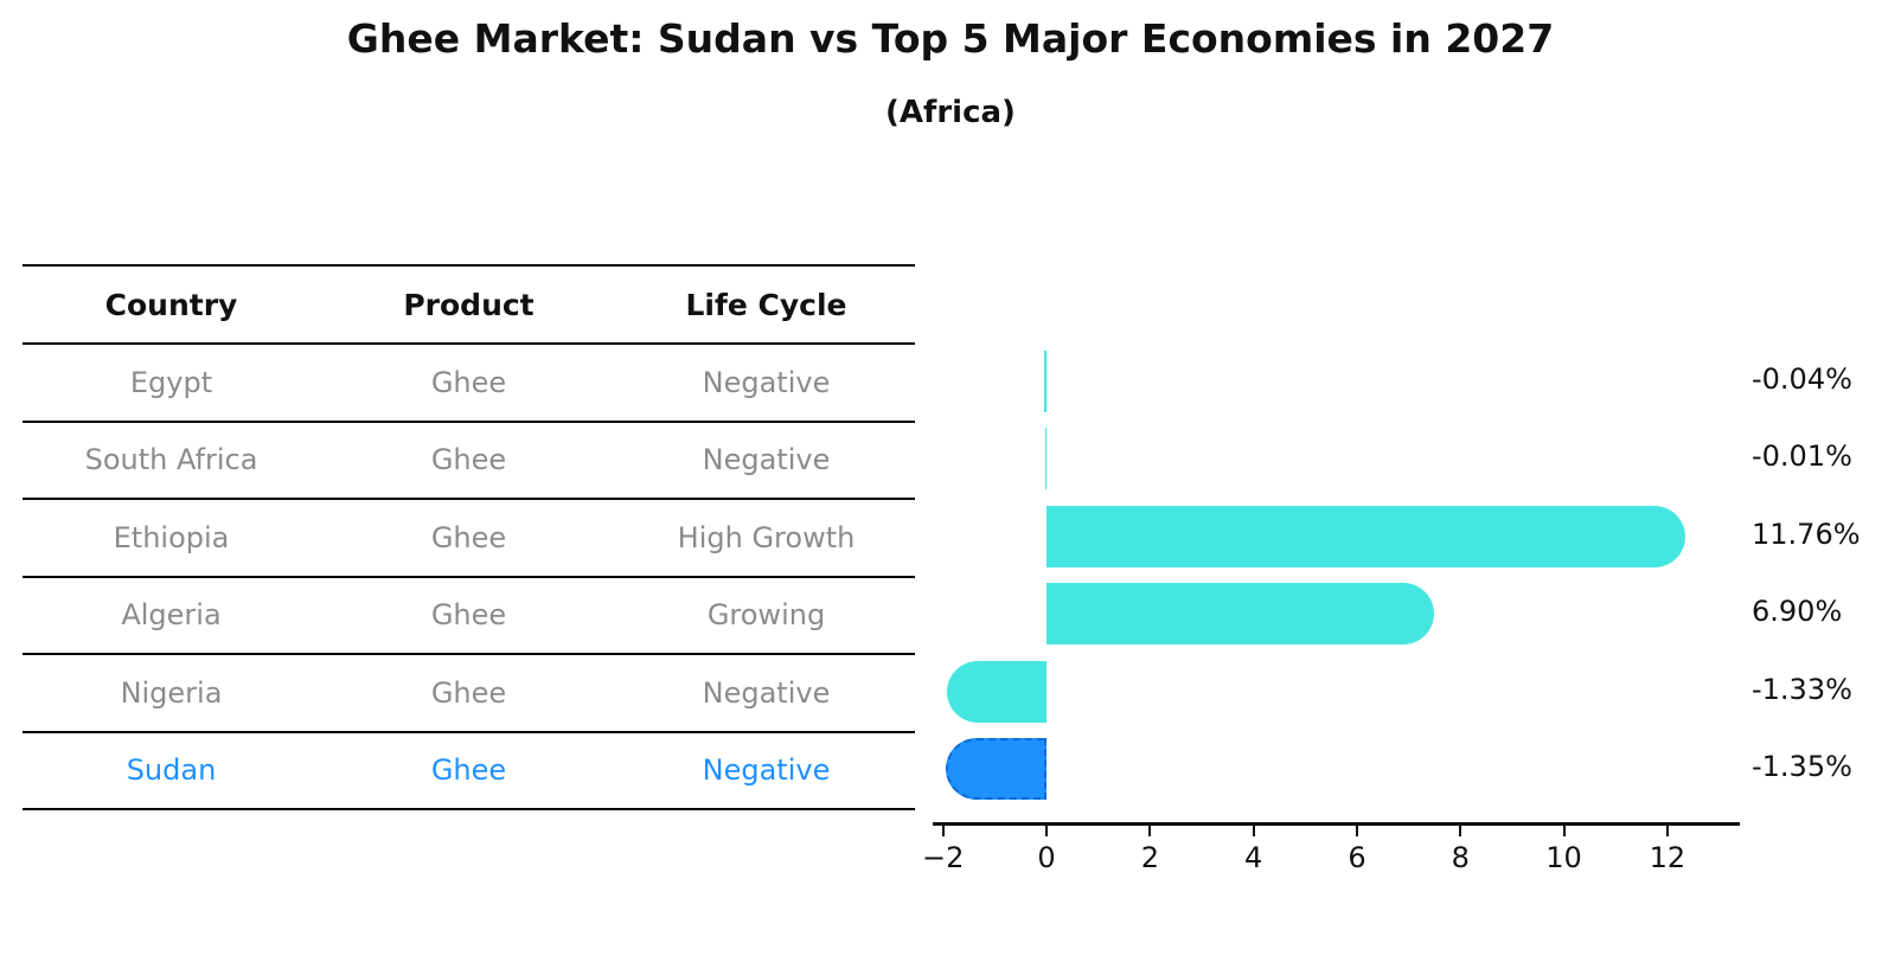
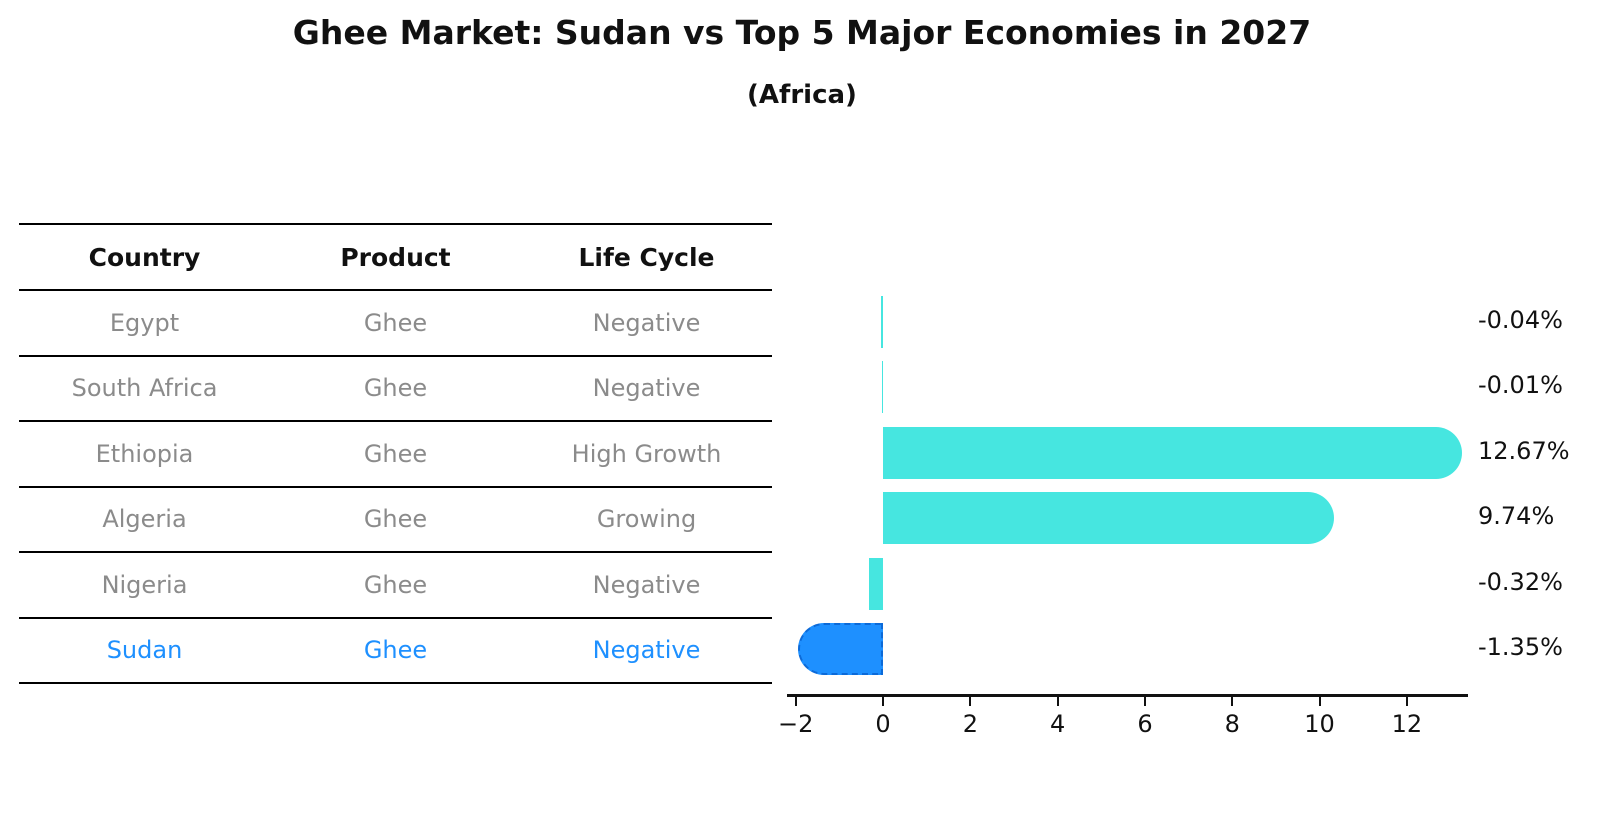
Ethiopia: 11.76% -> 12.67%
Algeria: 6.90% -> 9.74%
Nigeria: -1.33% -> -0.32%
